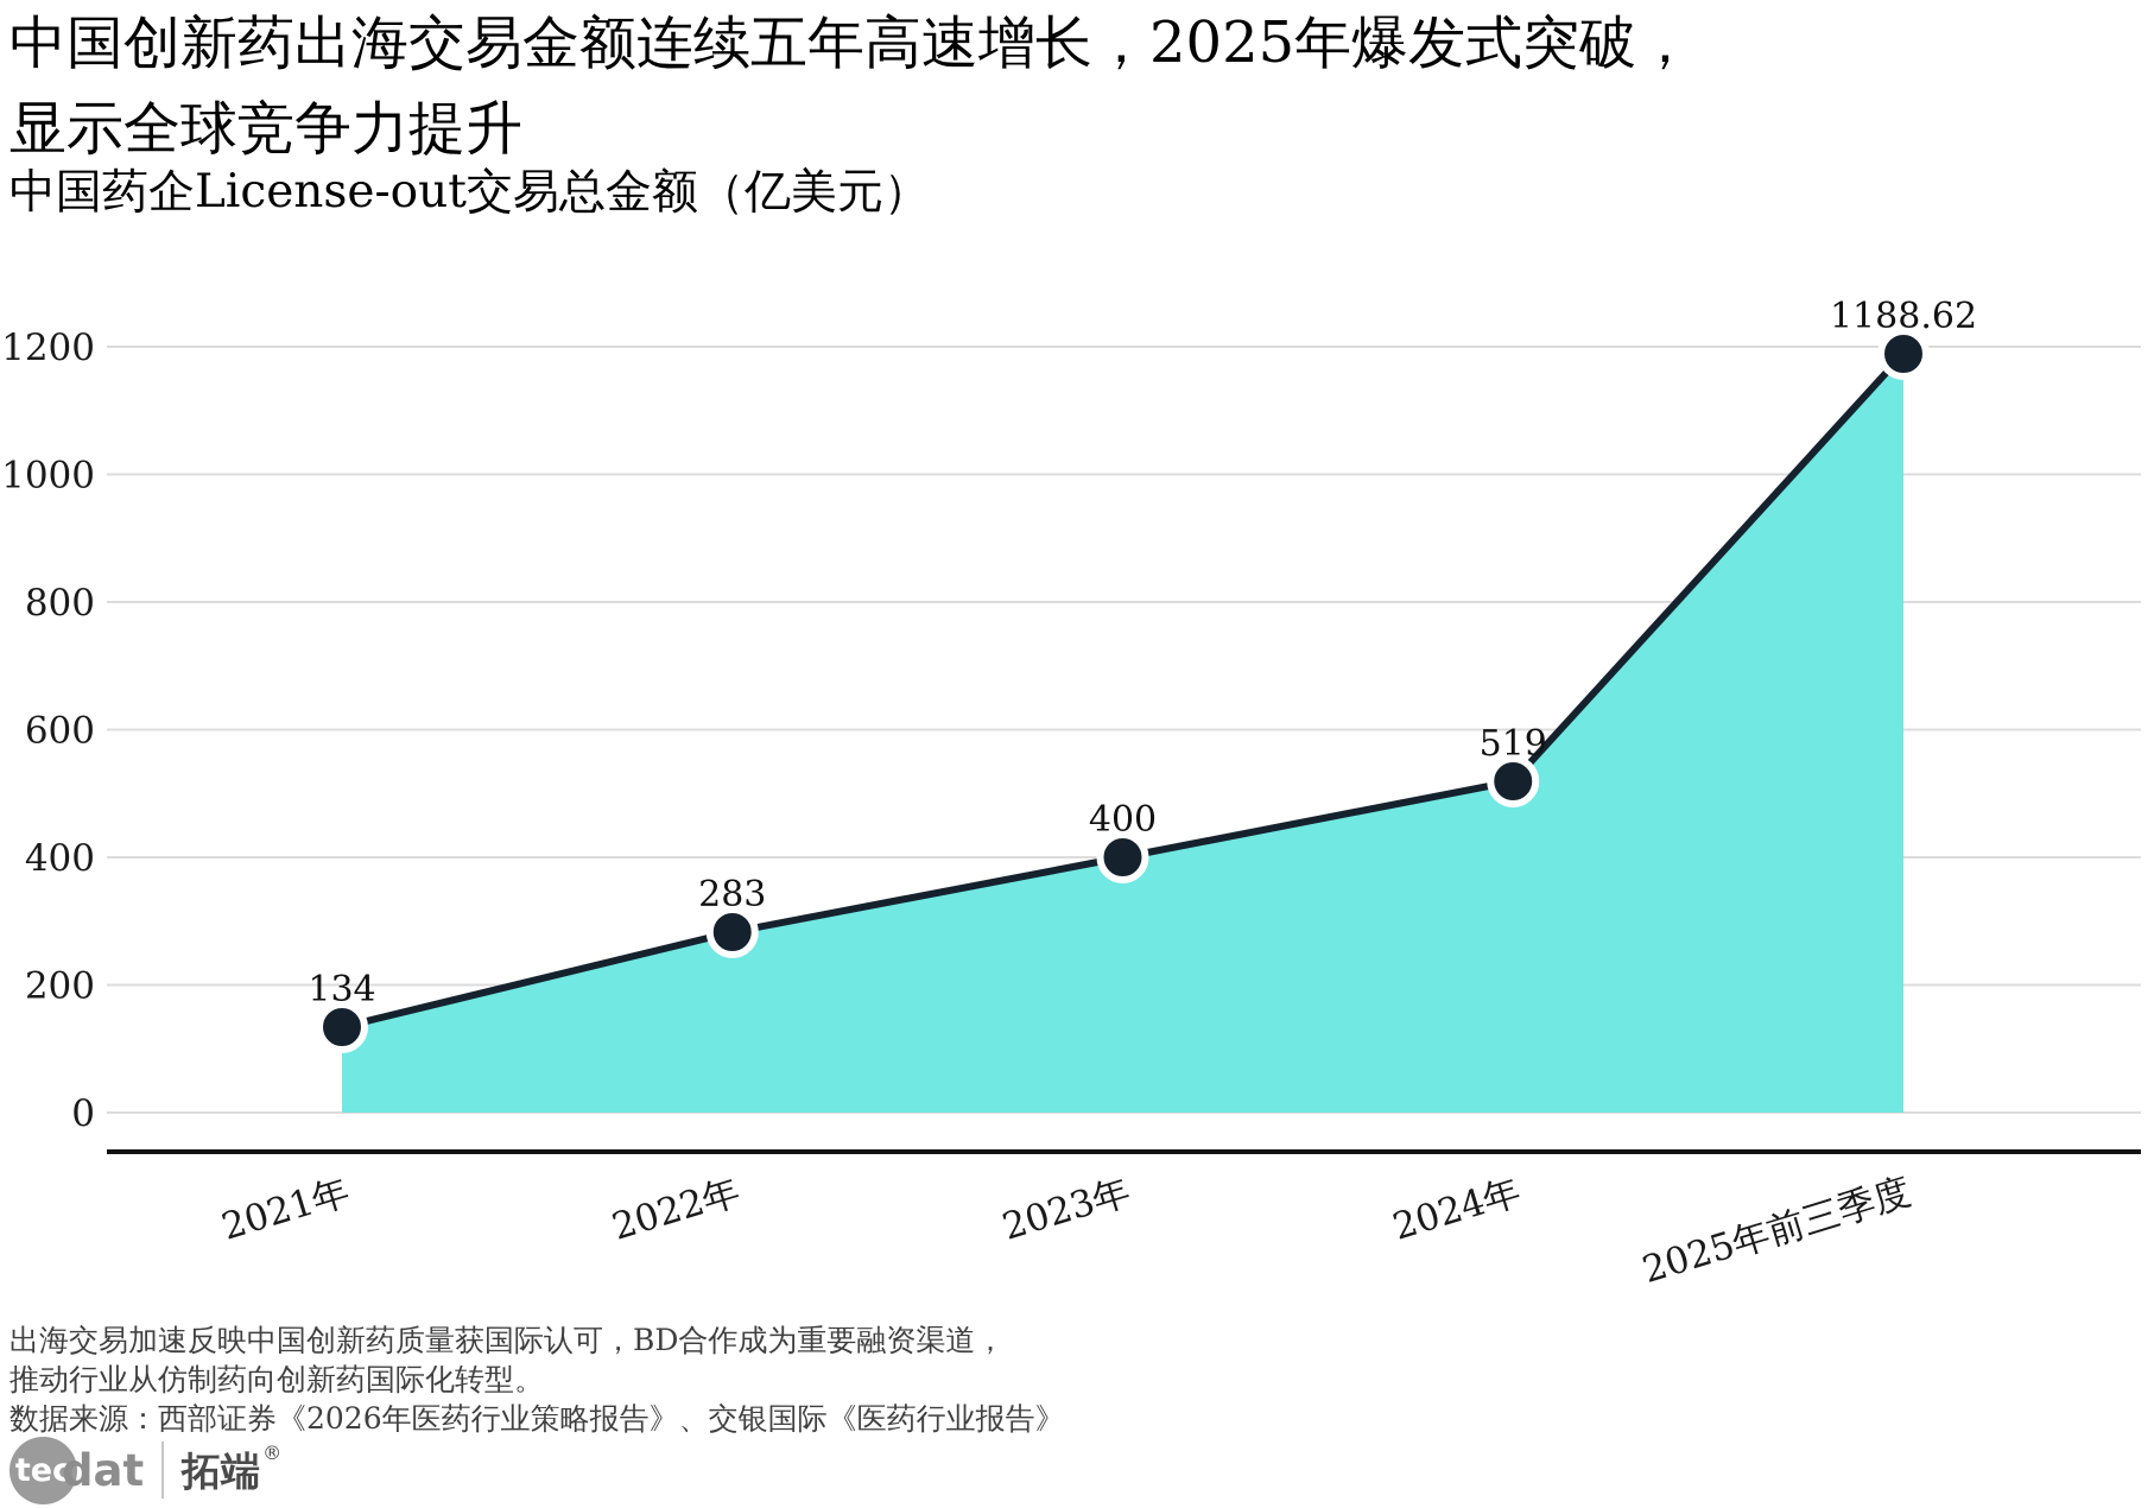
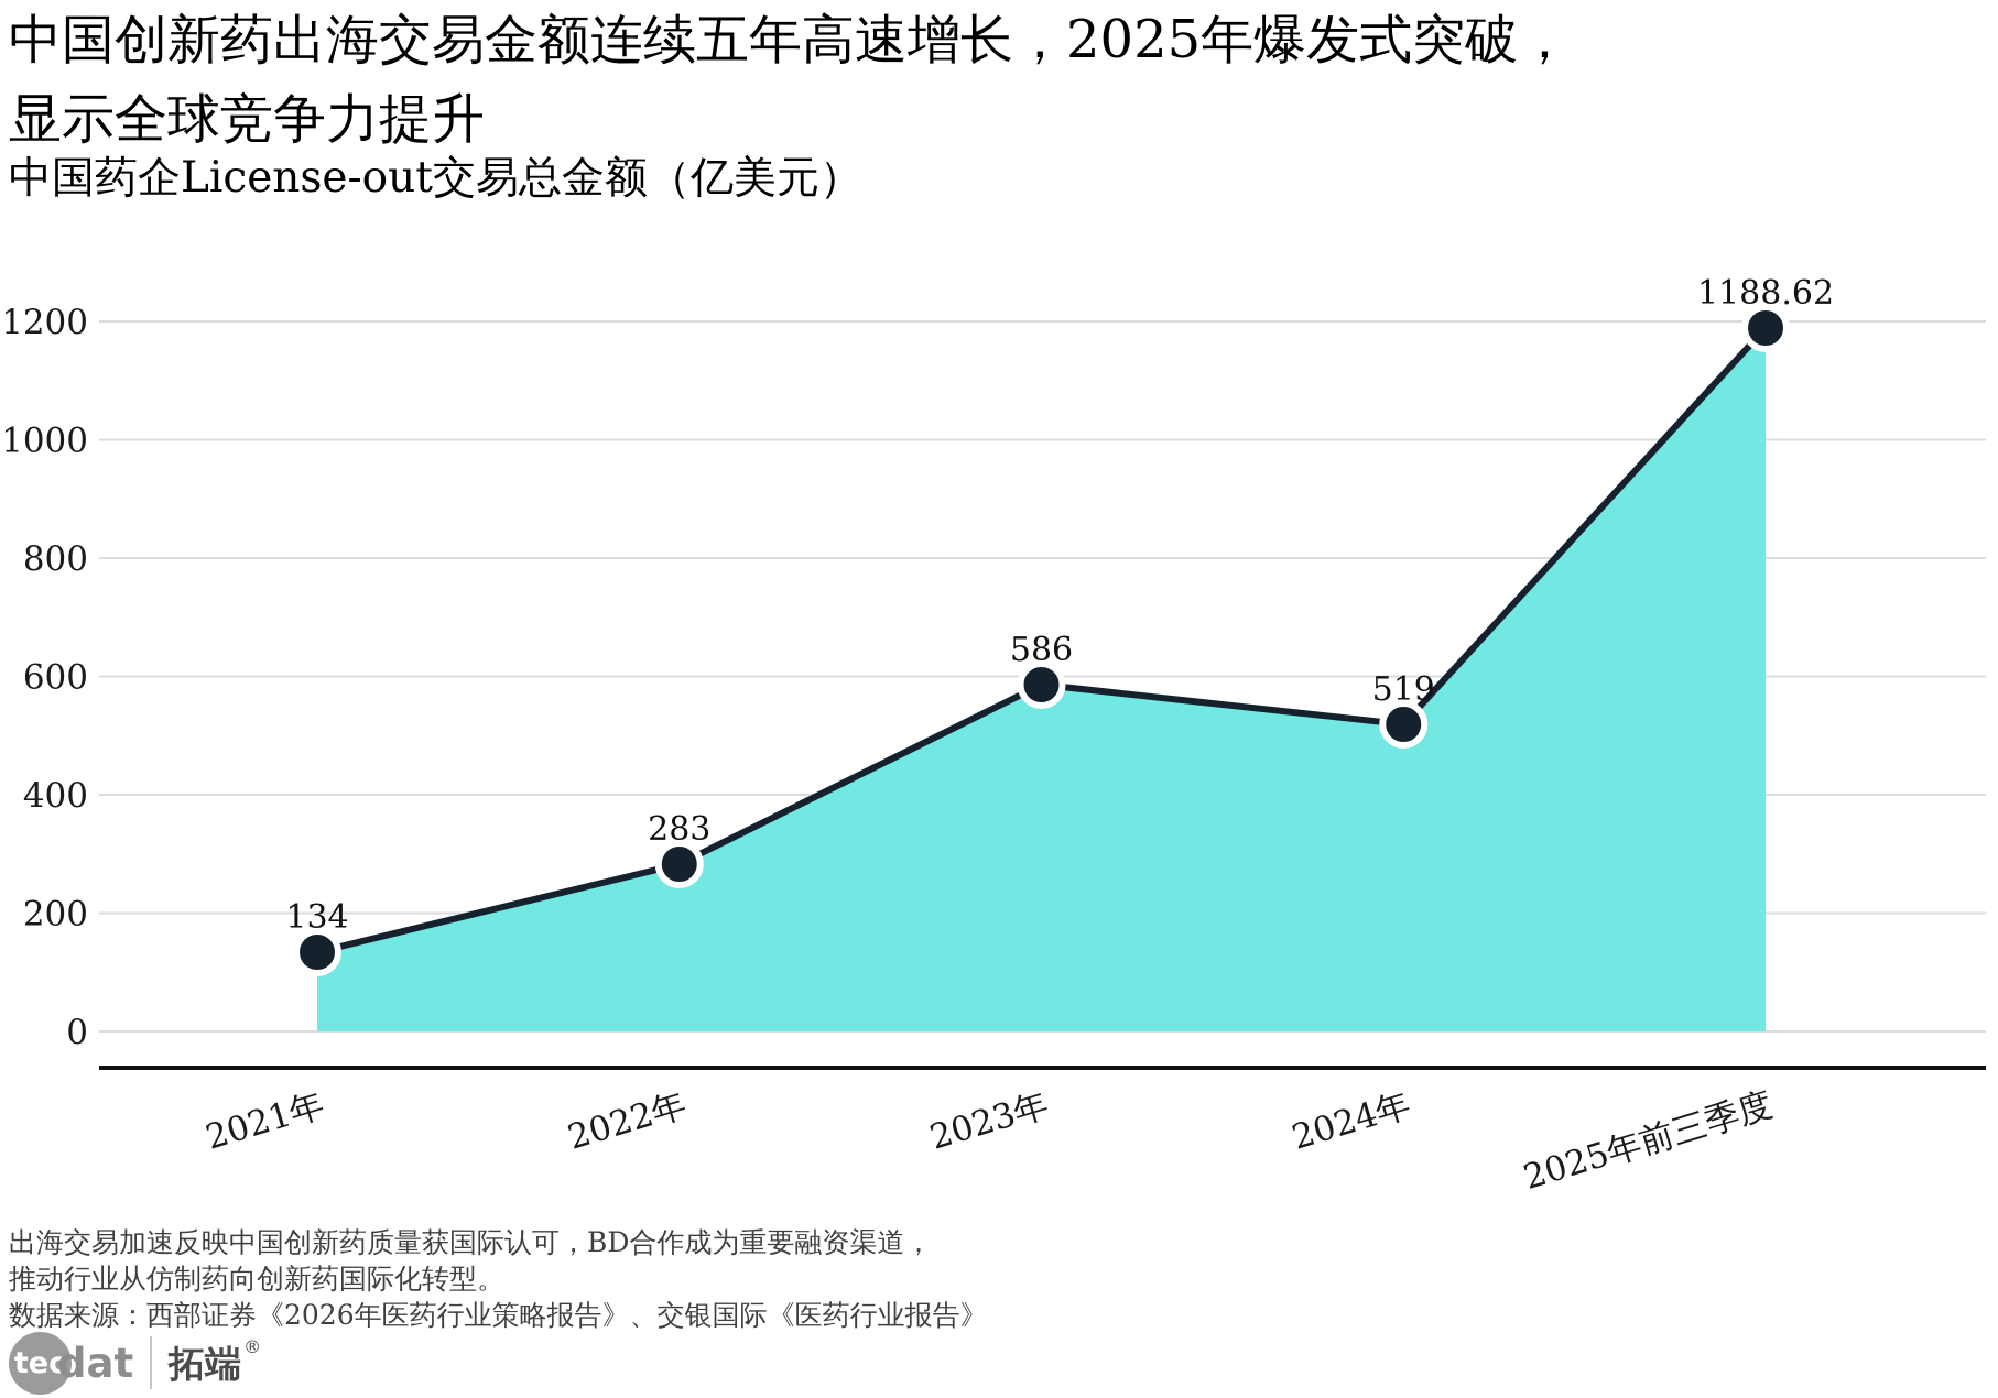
2023年: 400 -> 586
